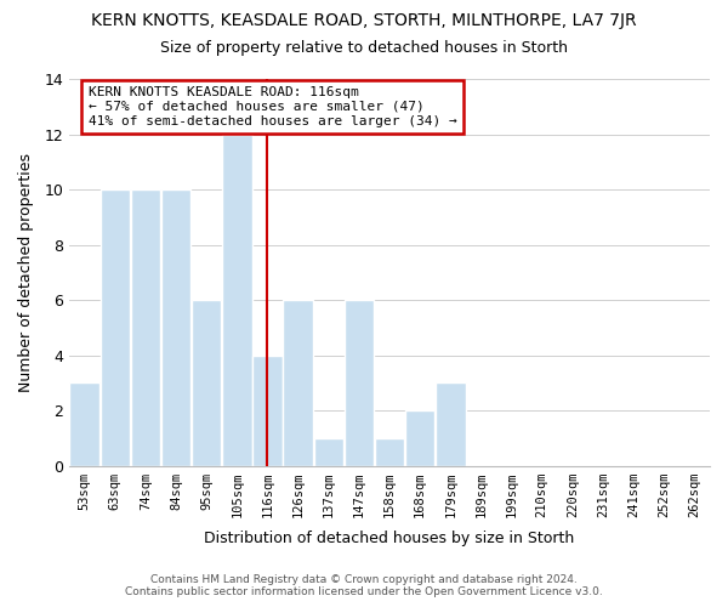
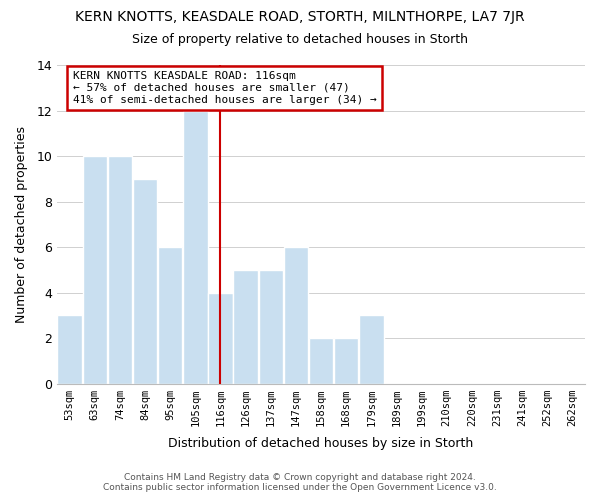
84sqm: 10 -> 9
126sqm: 6 -> 5
137sqm: 1 -> 5
158sqm: 1 -> 2
